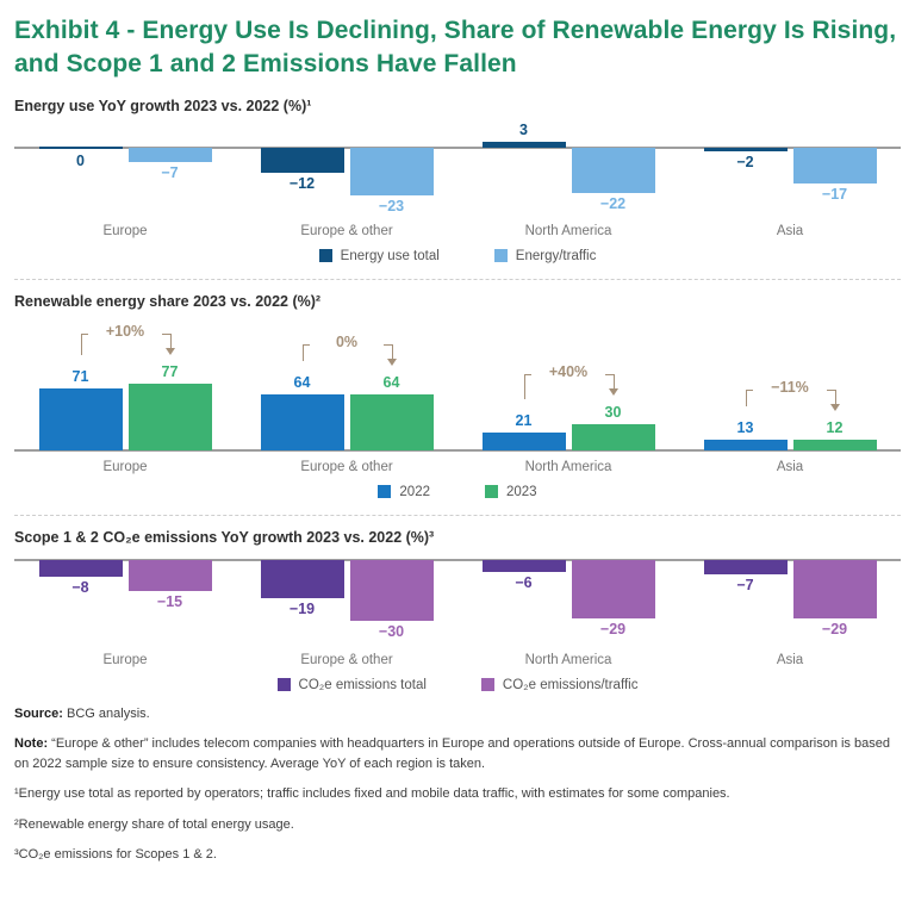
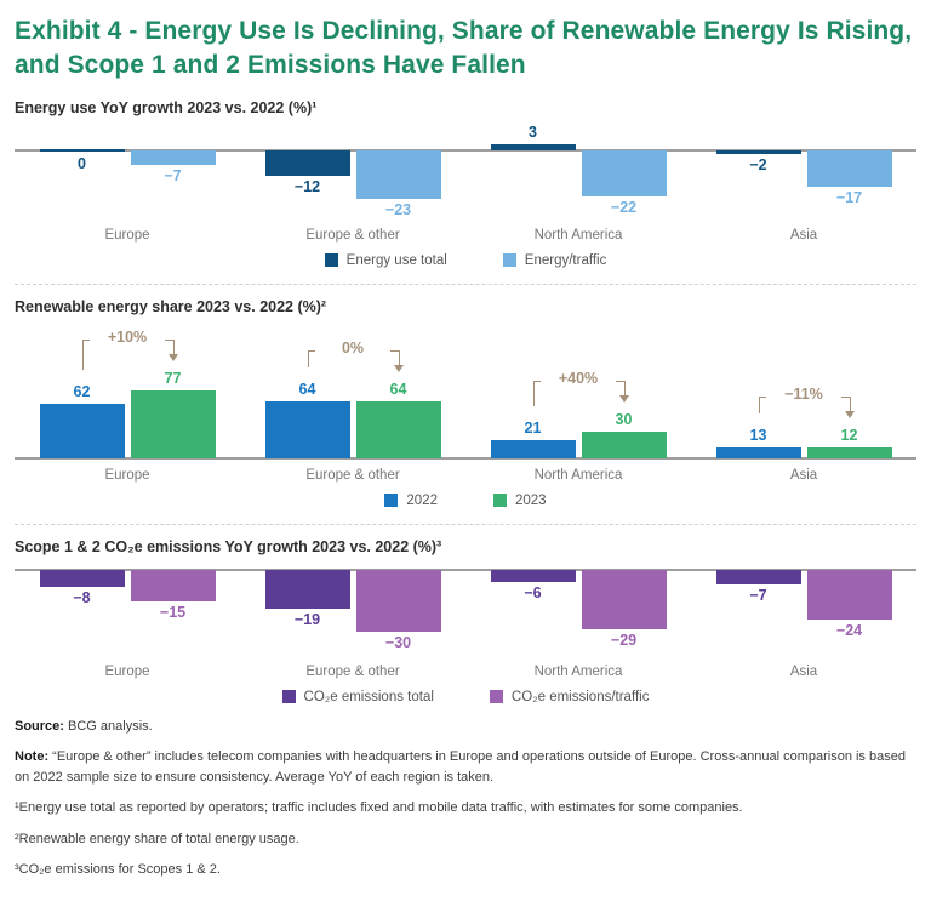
Renewable energy share 2023 vs. 2022 (%)²/2022/Europe: 71 -> 62
Scope 1 & 2 CO₂e emissions YoY growth 2023 vs. 2022 (%)³/CO₂e emissions/traffic/Asia: −29 -> −24
